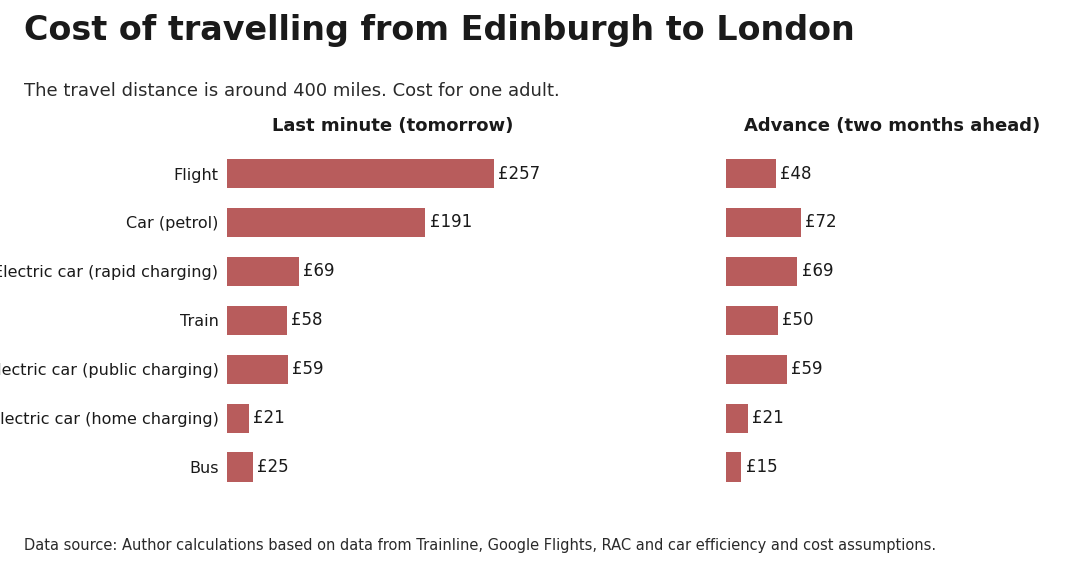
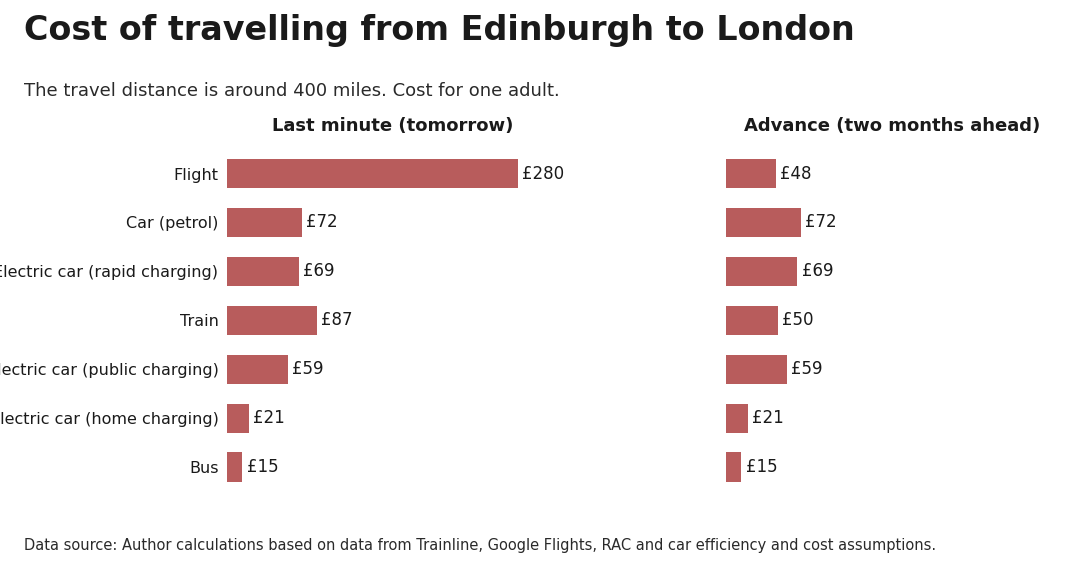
Last minute (tomorrow)/Flight: £257 -> £280
Last minute (tomorrow)/Car (petrol): £191 -> £72
Last minute (tomorrow)/Train: £58 -> £87
Last minute (tomorrow)/Bus: £25 -> £15
